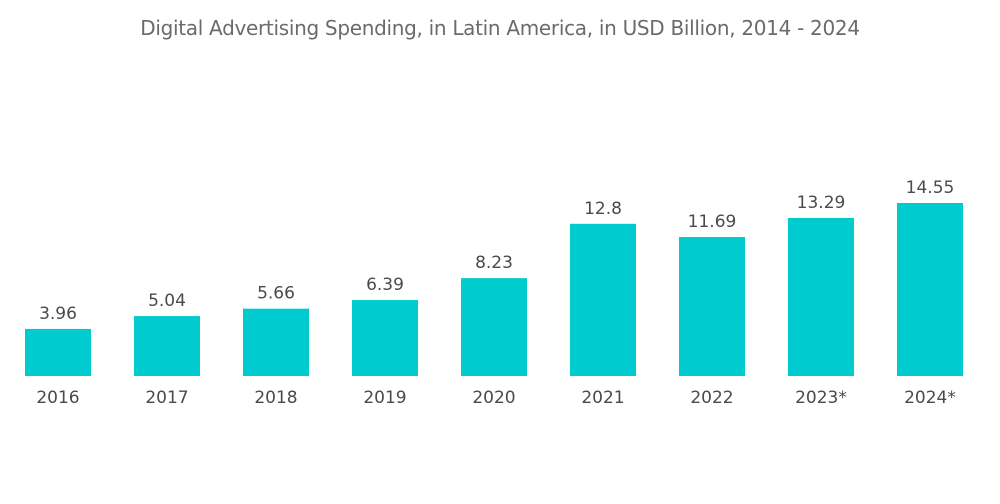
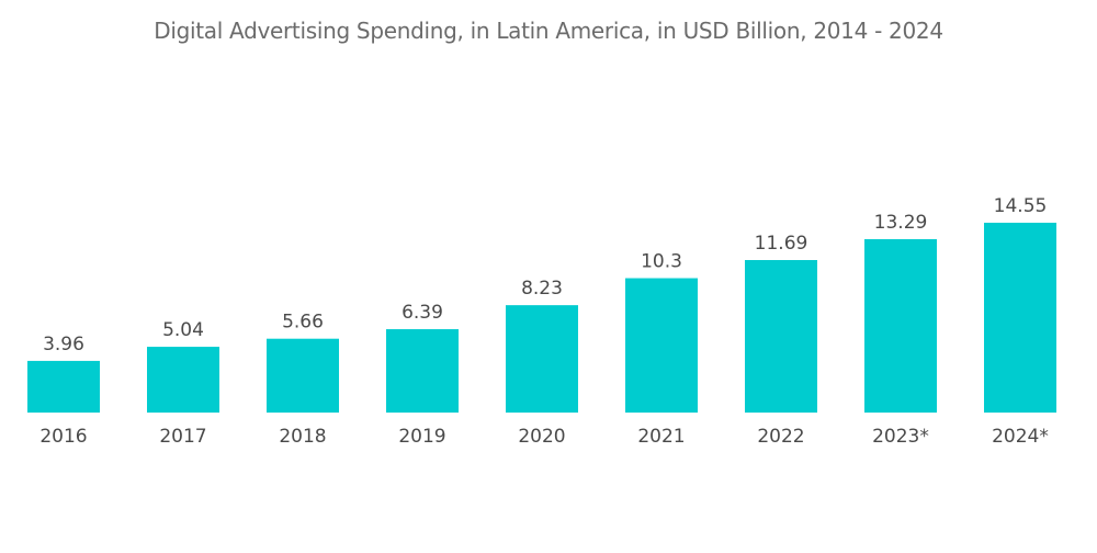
2021: 12.8 -> 10.3
